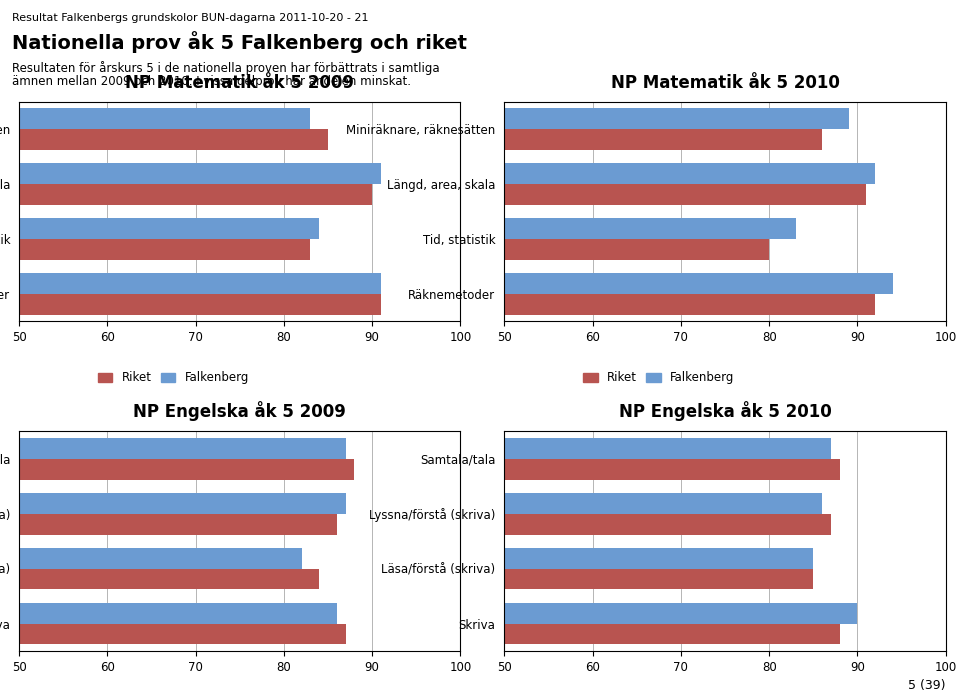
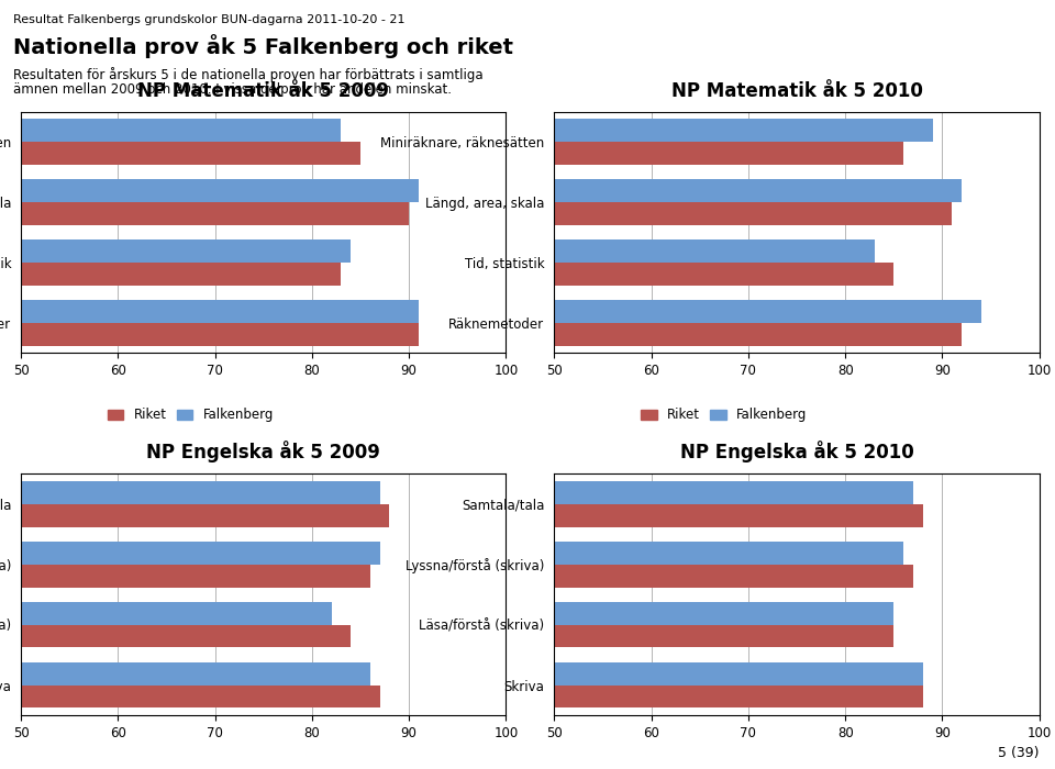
NP Matematik åk 5 2010/Riket/Tid, statistik: 80 -> 85
NP Engelska åk 5 2010/Falkenberg/Skriva: 90 -> 88
